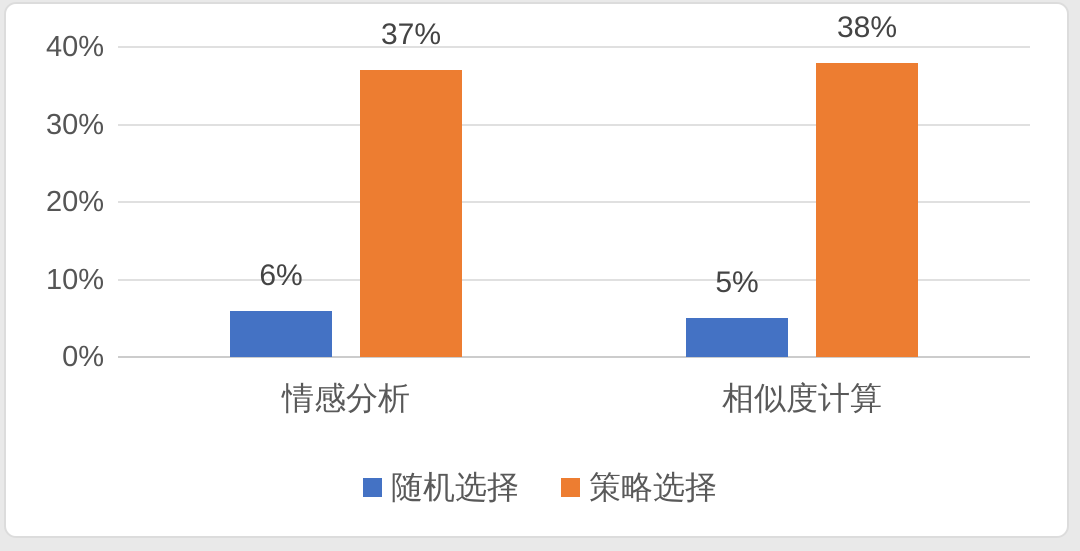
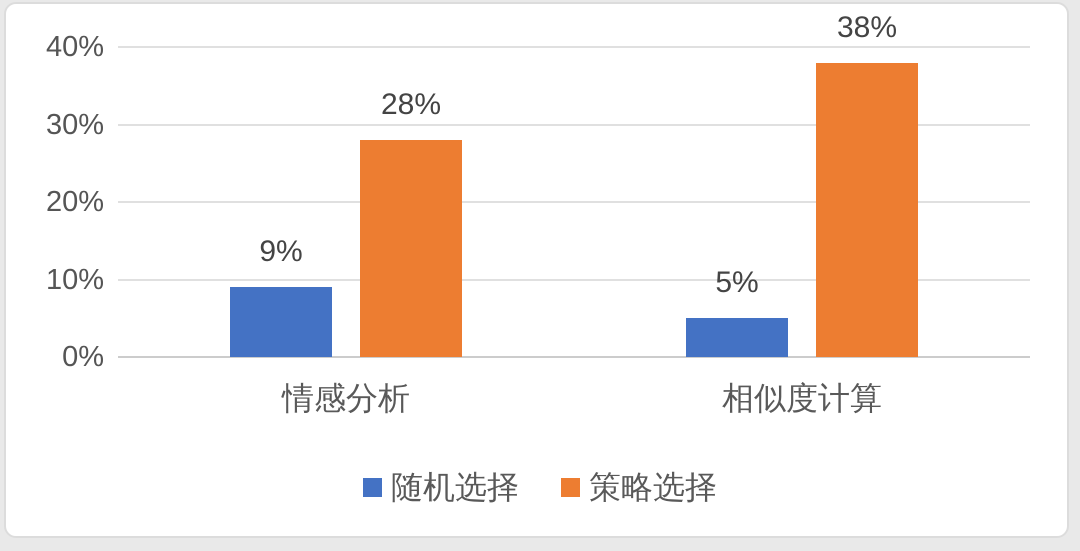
随机选择/情感分析: 6% -> 9%
策略选择/情感分析: 37% -> 28%
